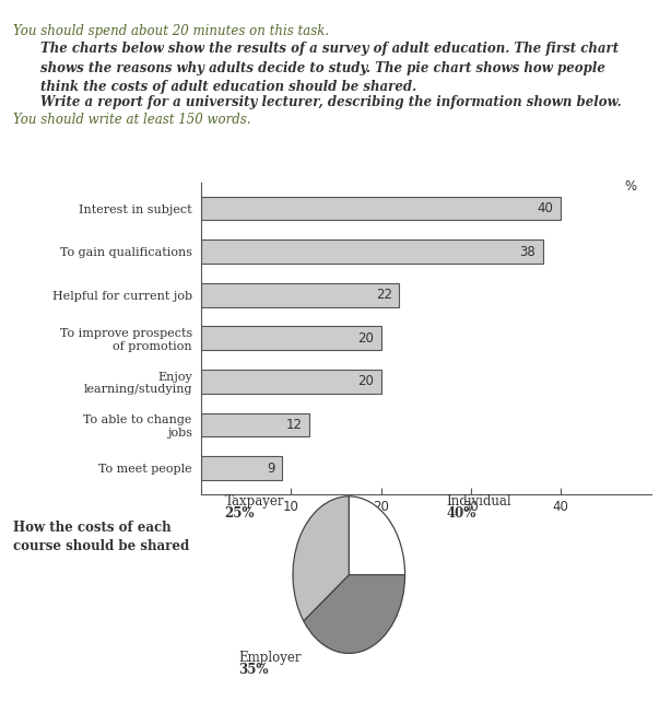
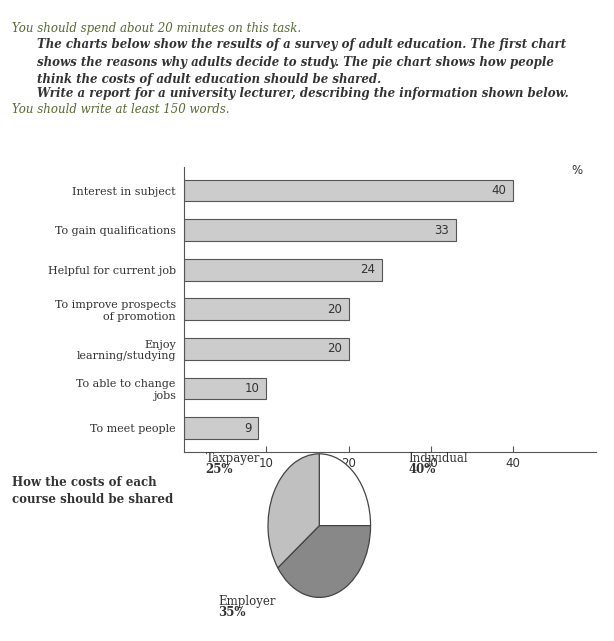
To gain qualifications: 38 -> 33
Helpful for current job: 22 -> 24
To able to change jobs: 12 -> 10
